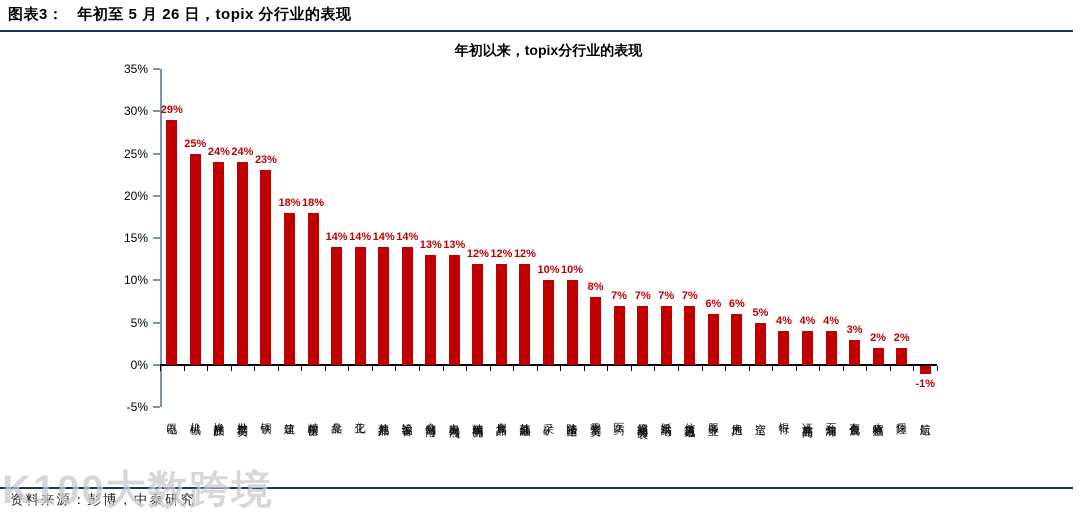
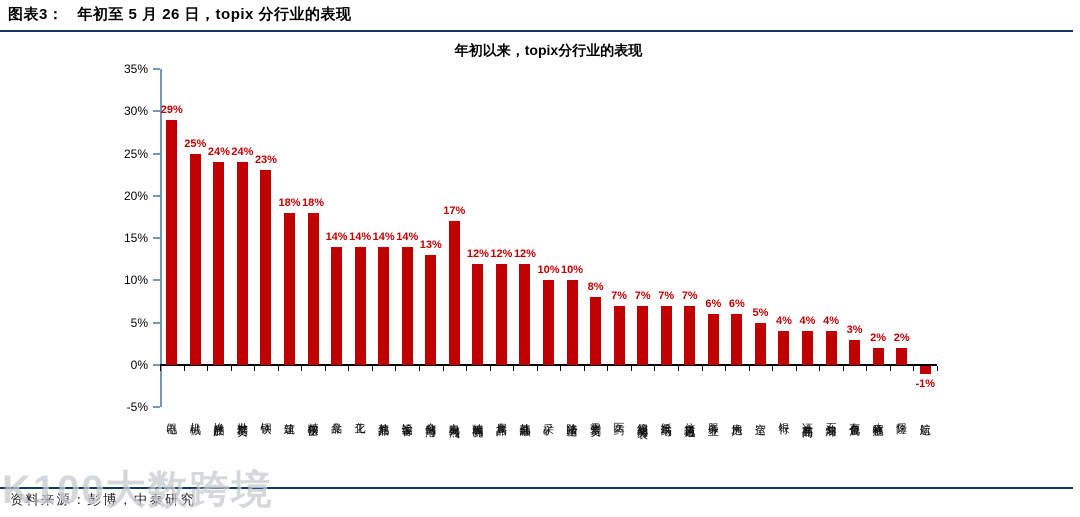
电力与天然气: 13% -> 17%
